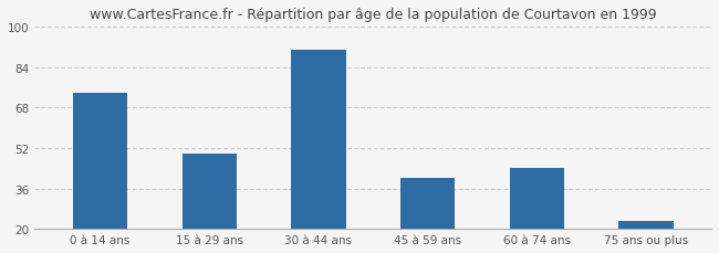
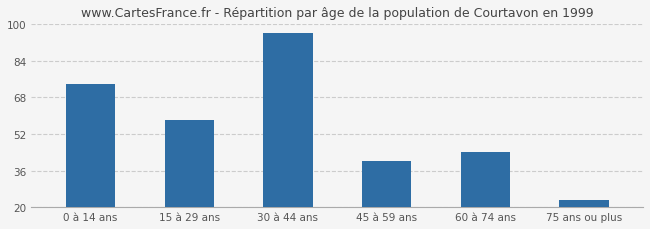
15 à 29 ans: 50 -> 58
30 à 44 ans: 91 -> 96
